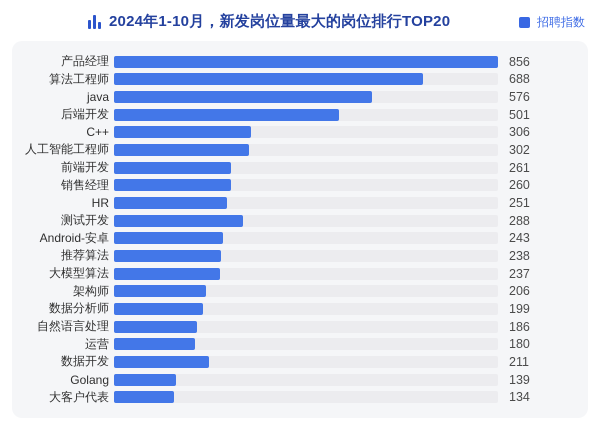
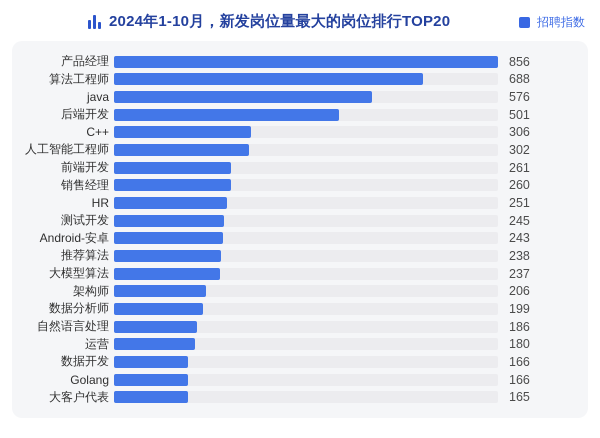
测试开发: 288 -> 245
数据开发: 211 -> 166
Golang: 139 -> 166
大客户代表: 134 -> 165
